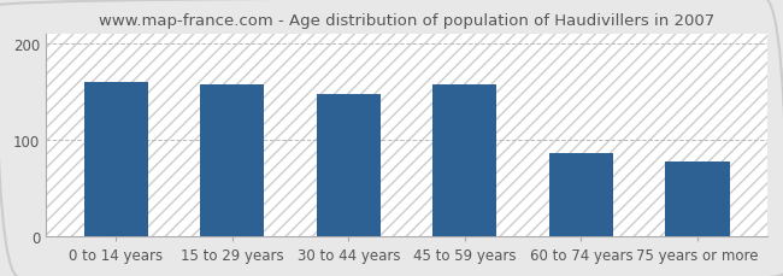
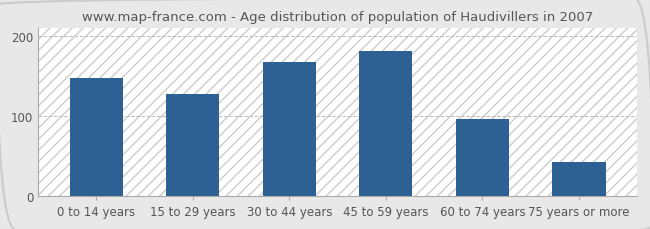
0 to 14 years: 160 -> 148
15 to 29 years: 158 -> 128
30 to 44 years: 148 -> 168
45 to 59 years: 158 -> 182
60 to 74 years: 86 -> 97
75 years or more: 78 -> 42
